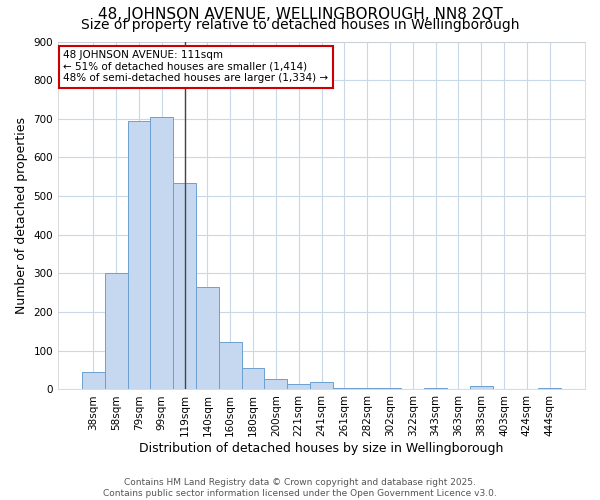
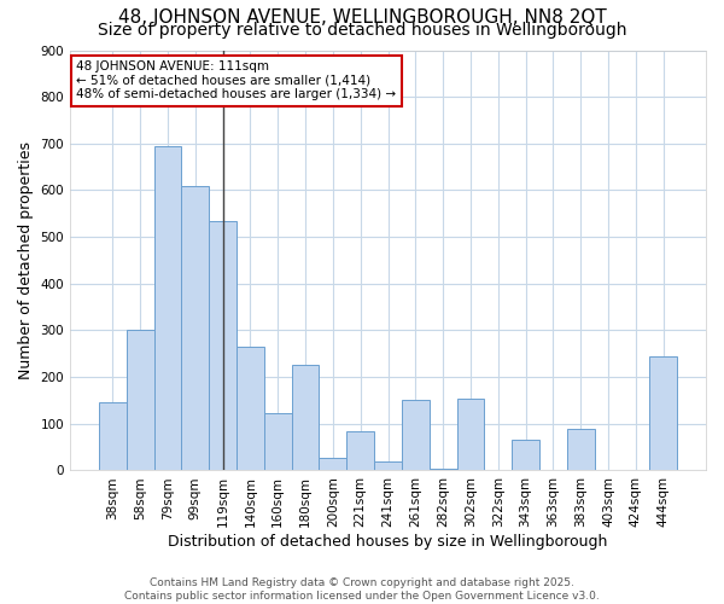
38sqm: 45 -> 145
99sqm: 705 -> 610
180sqm: 55 -> 225
221sqm: 15 -> 85
261sqm: 5 -> 150
302sqm: 5 -> 155
343sqm: 5 -> 65
383sqm: 8 -> 90
444sqm: 5 -> 245
